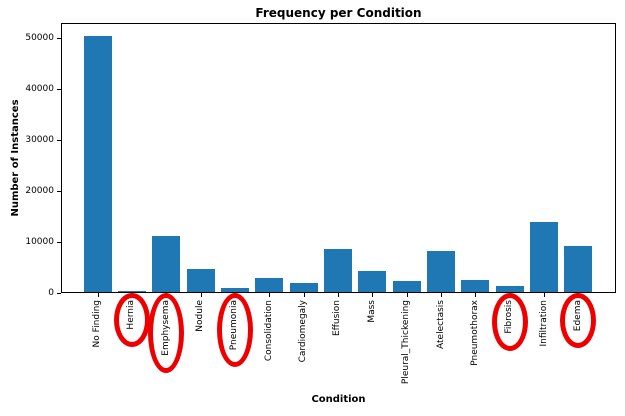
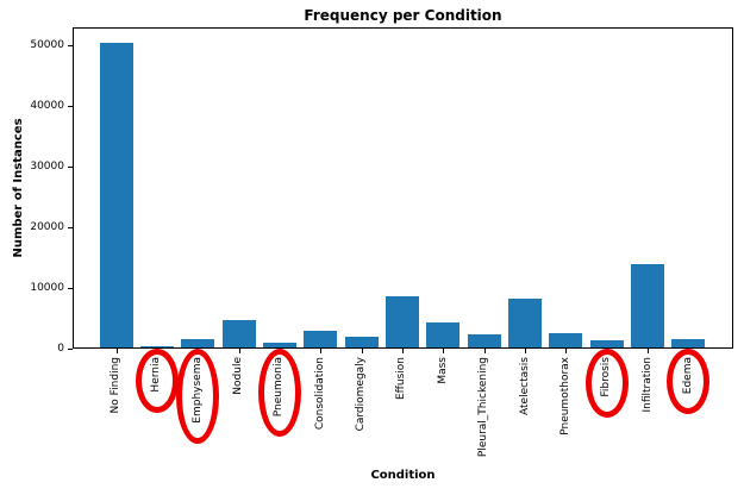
Emphysema: 11000 -> 1000
Edema: 9000 -> 1000
